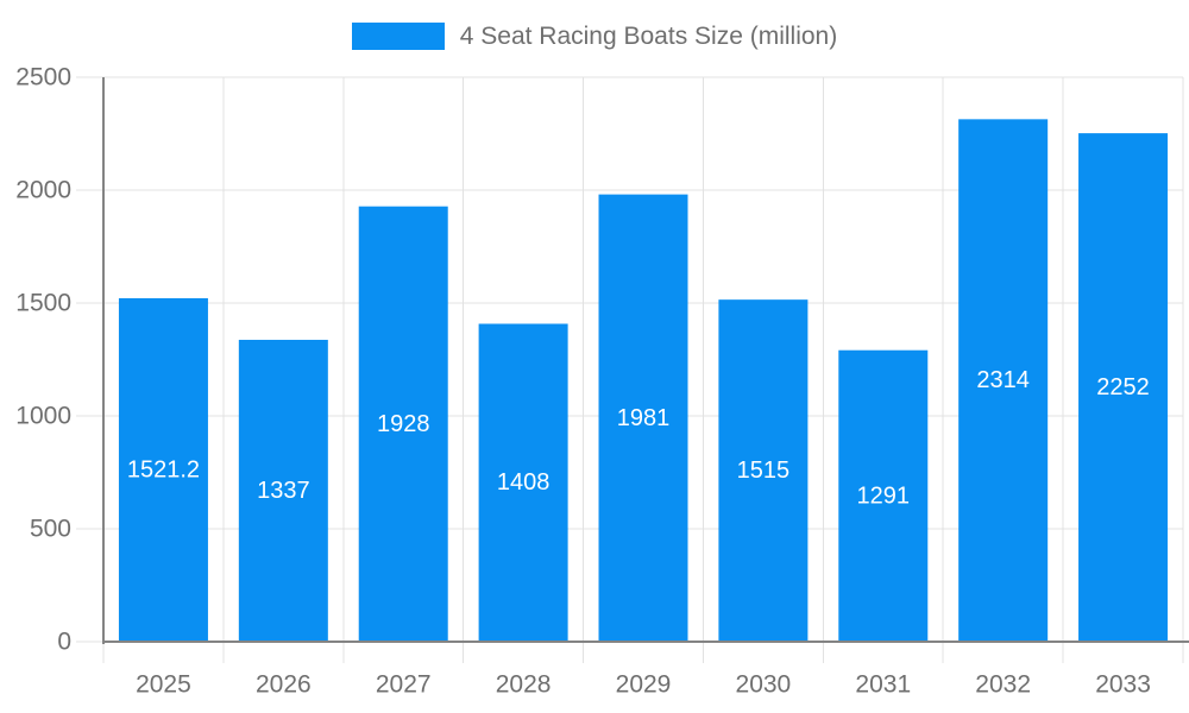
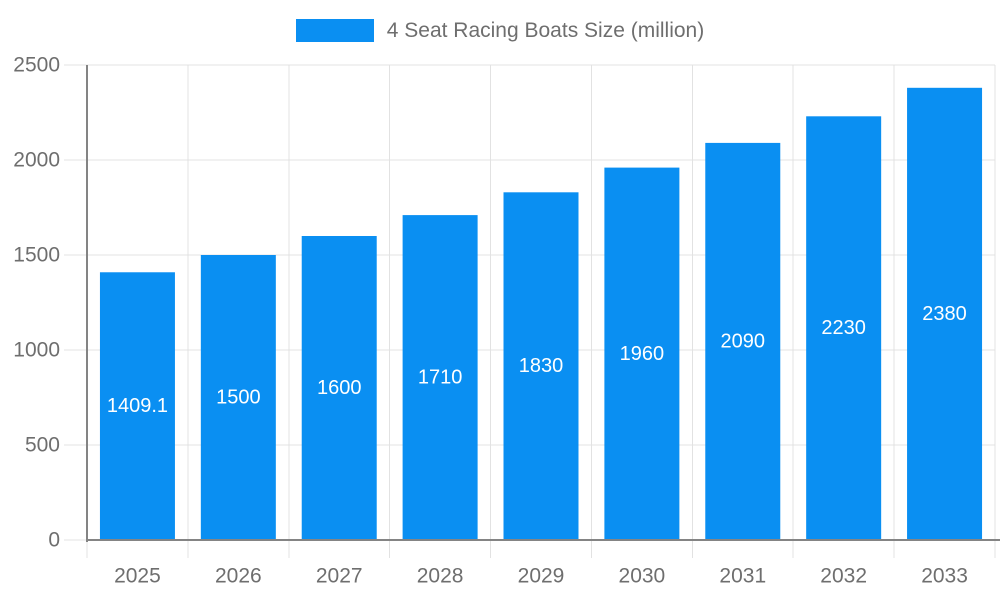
2025: 1521.2 -> 1409.1
2026: 1337 -> 1500
2027: 1928 -> 1600
2028: 1408 -> 1710
2029: 1981 -> 1830
2030: 1515 -> 1960
2031: 1291 -> 2090
2032: 2314 -> 2230
2033: 2252 -> 2380
